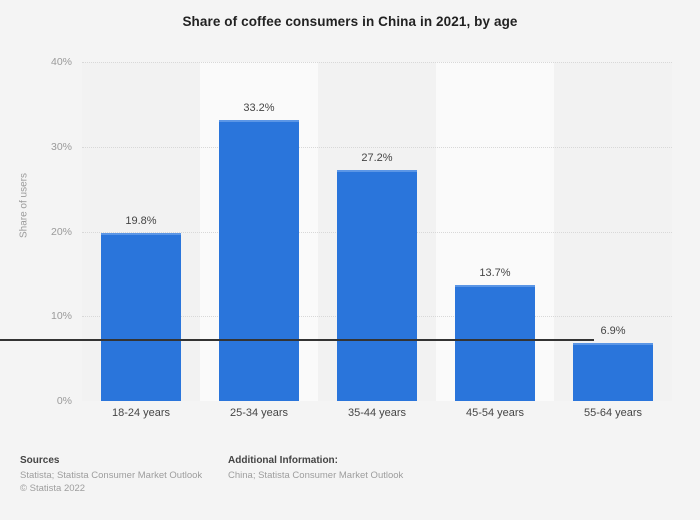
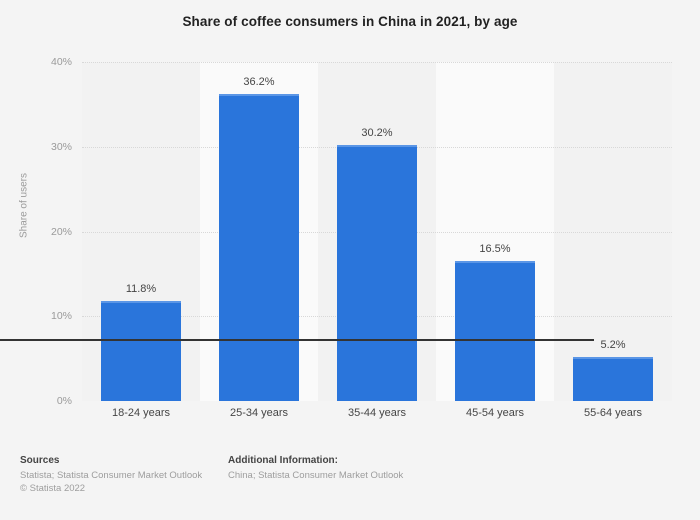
18-24 years: 19.8% -> 11.8%
25-34 years: 33.2% -> 36.2%
35-44 years: 27.2% -> 30.2%
45-54 years: 13.7% -> 16.5%
55-64 years: 6.9% -> 5.2%
